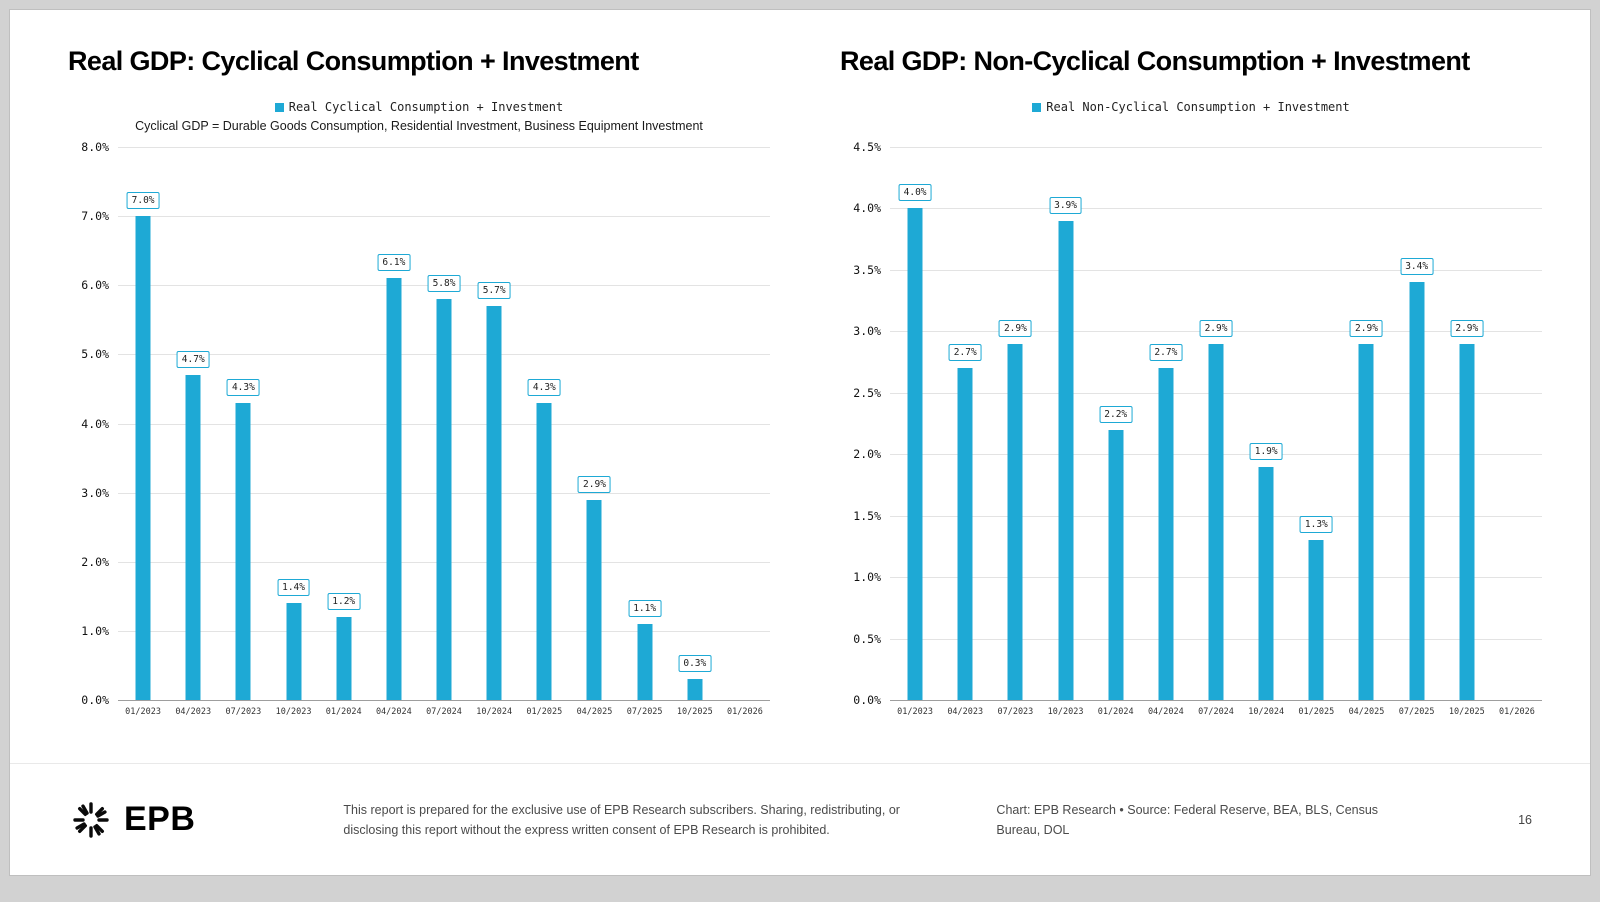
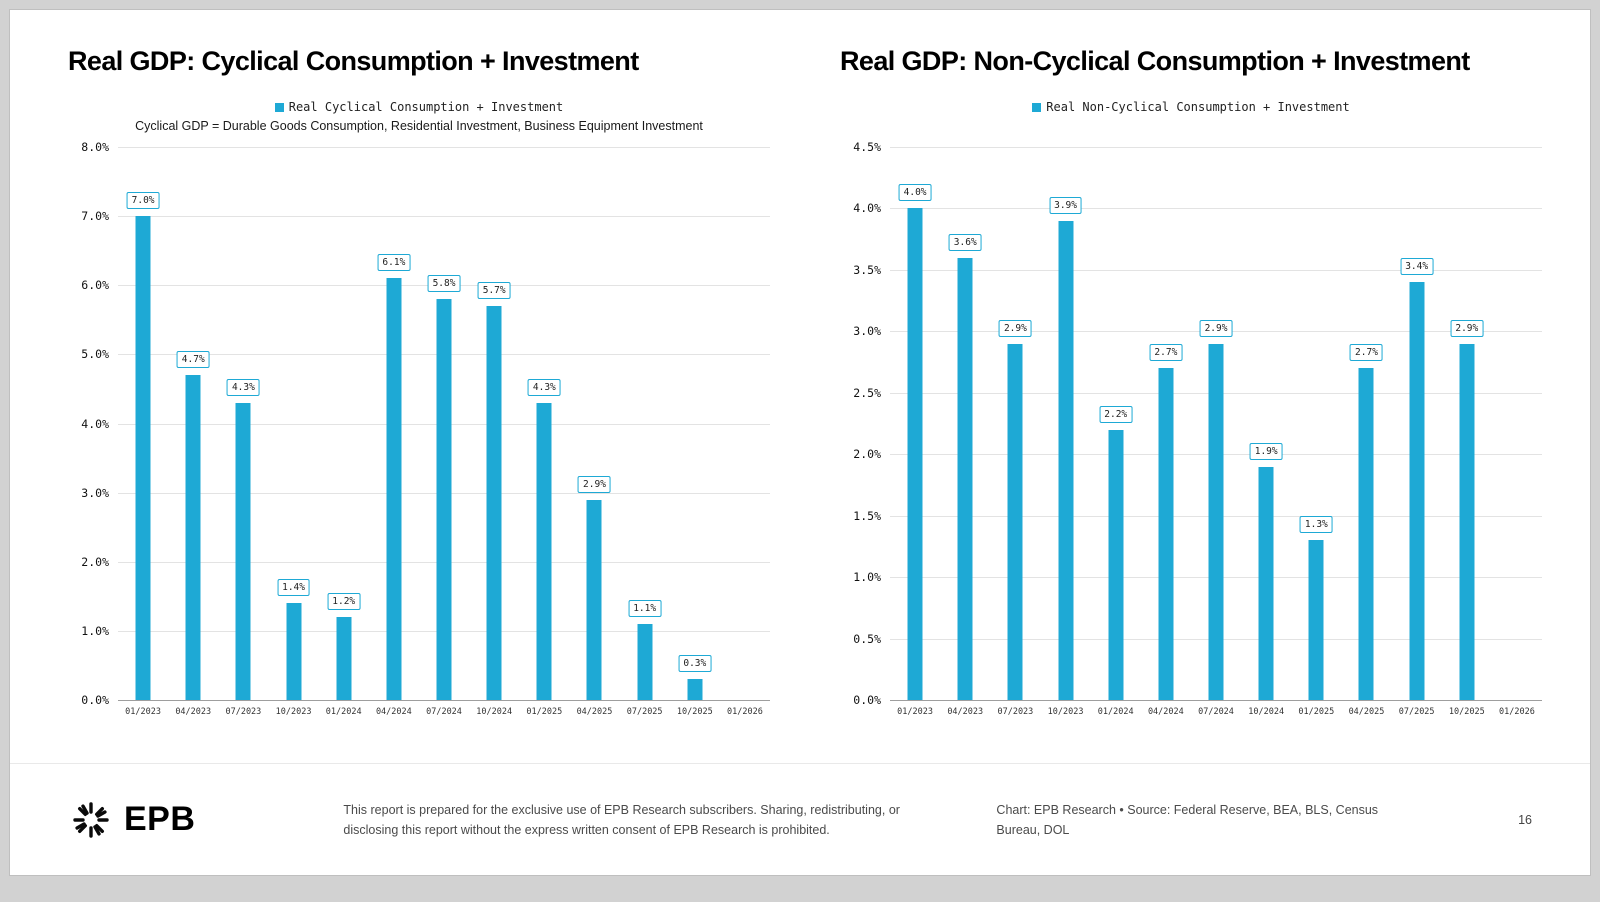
Real GDP: Non-Cyclical Consumption + Investment/04/2023: 2.7% -> 3.6%
Real GDP: Non-Cyclical Consumption + Investment/04/2025: 2.9% -> 2.7%
